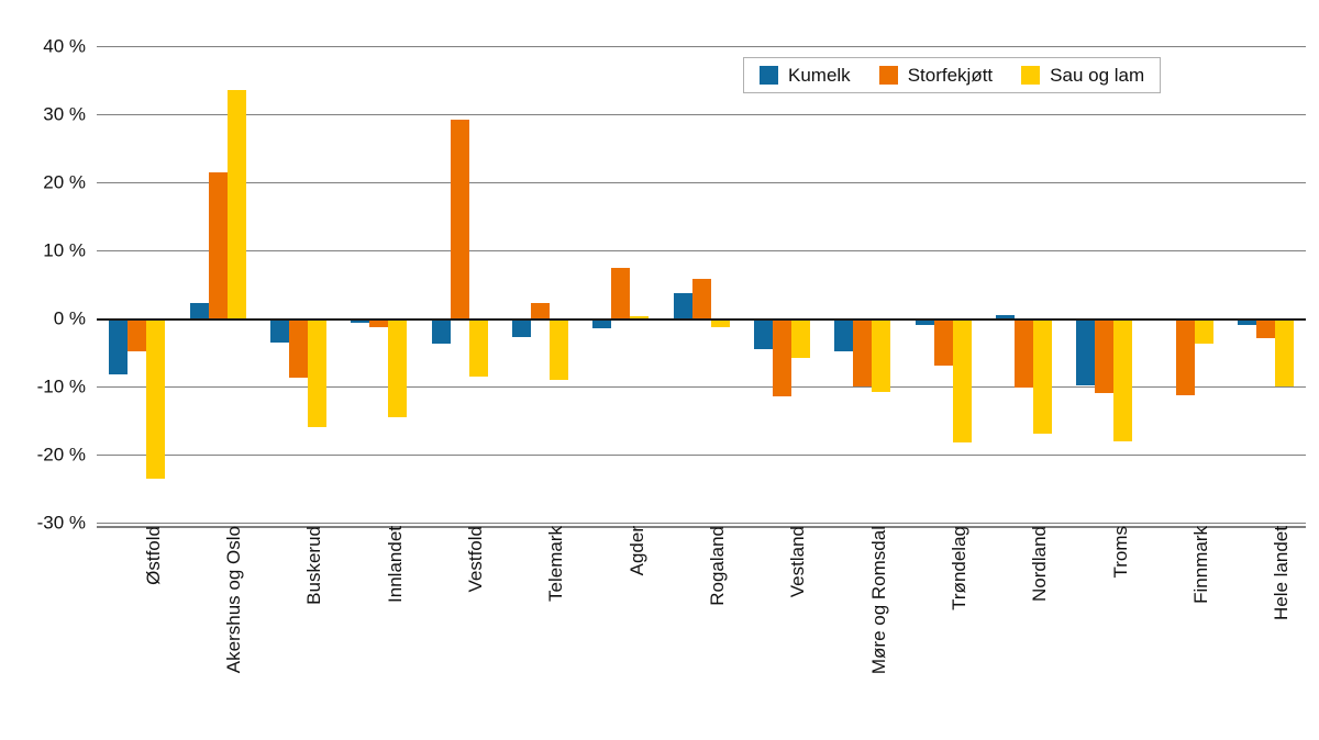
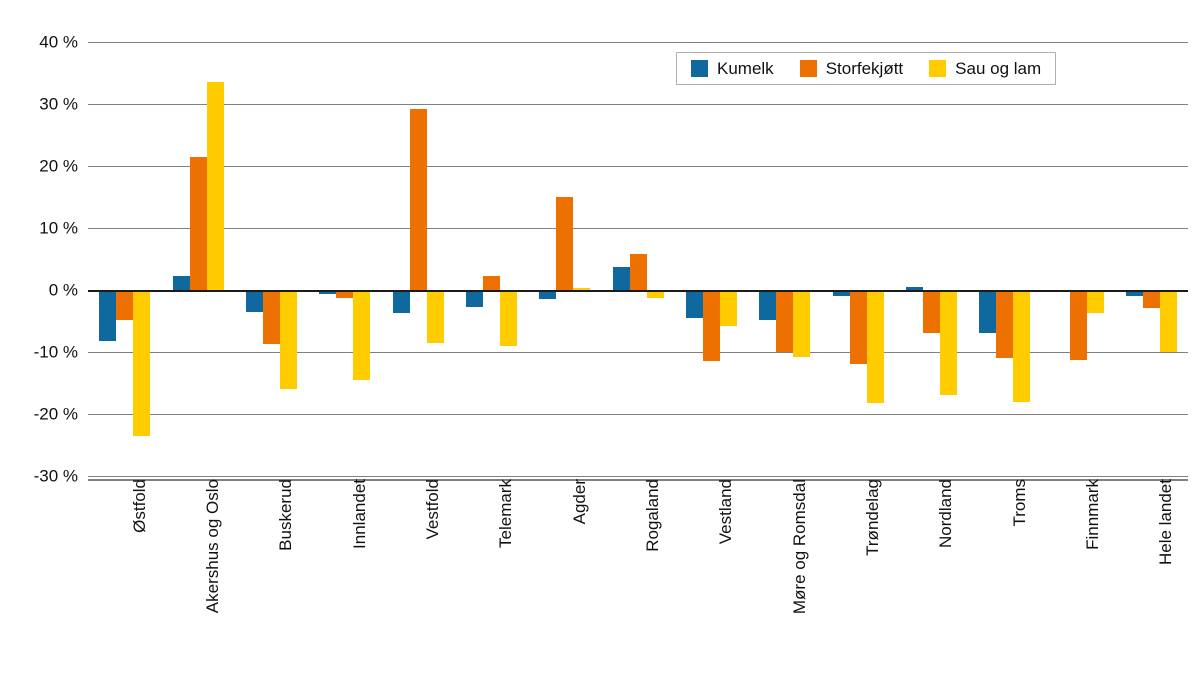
Storfekjøtt/Agder: 7% -> 15%
Storfekjøtt/Trøndelag: -7% -> -12%
Storfekjøtt/Nordland: -10% -> -7%
Kumelk/Troms: -10% -> -7%
